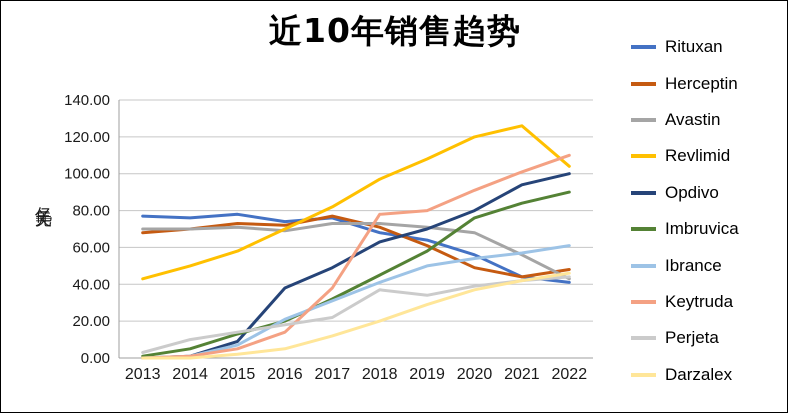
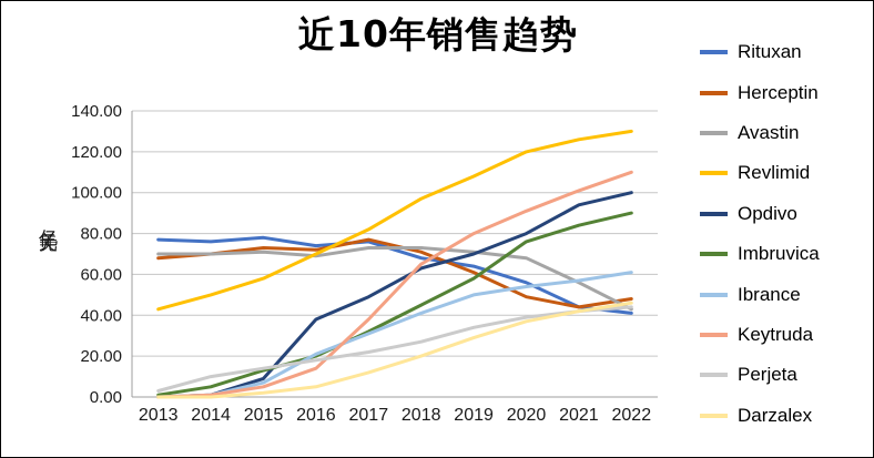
Keytruda/2018: 78 -> 65
Perjeta/2018: 37 -> 27
Revlimid/2022: 104 -> 130
